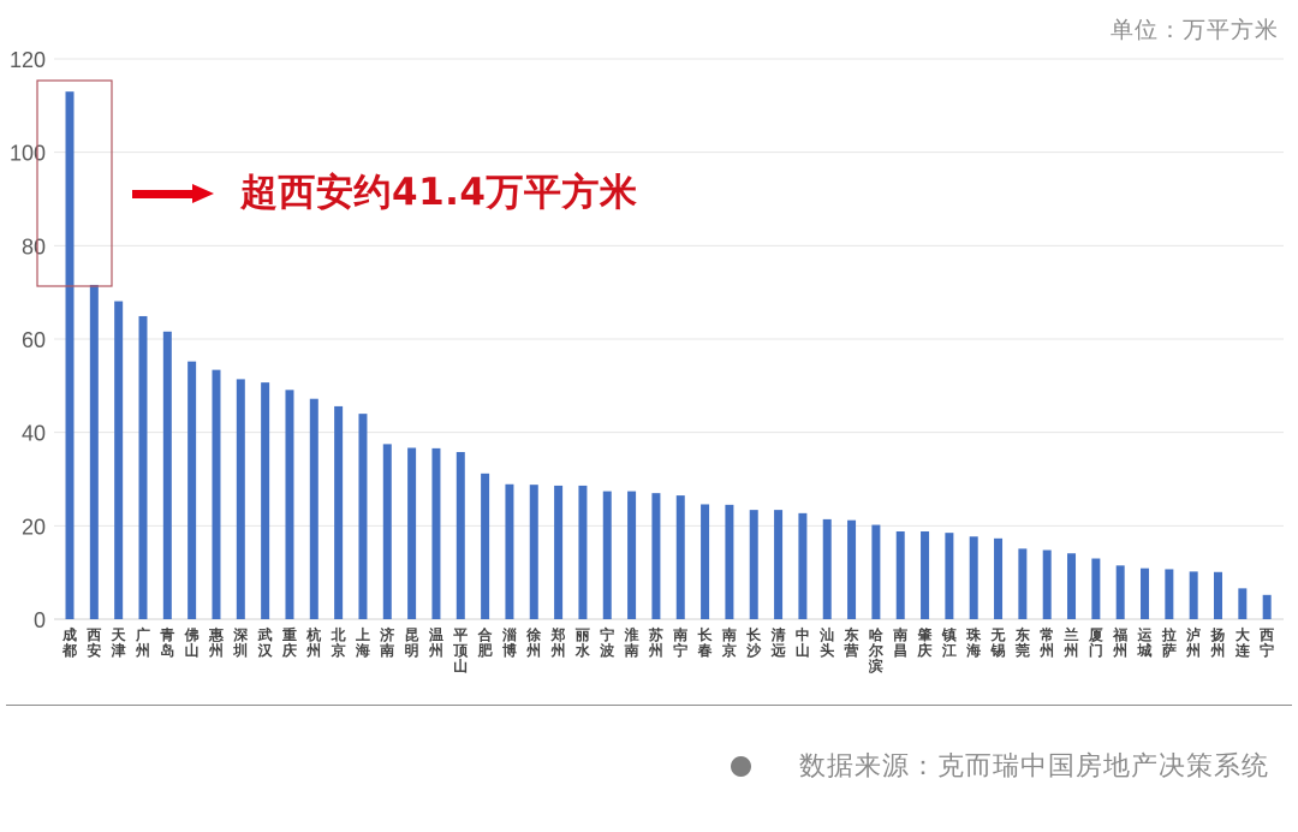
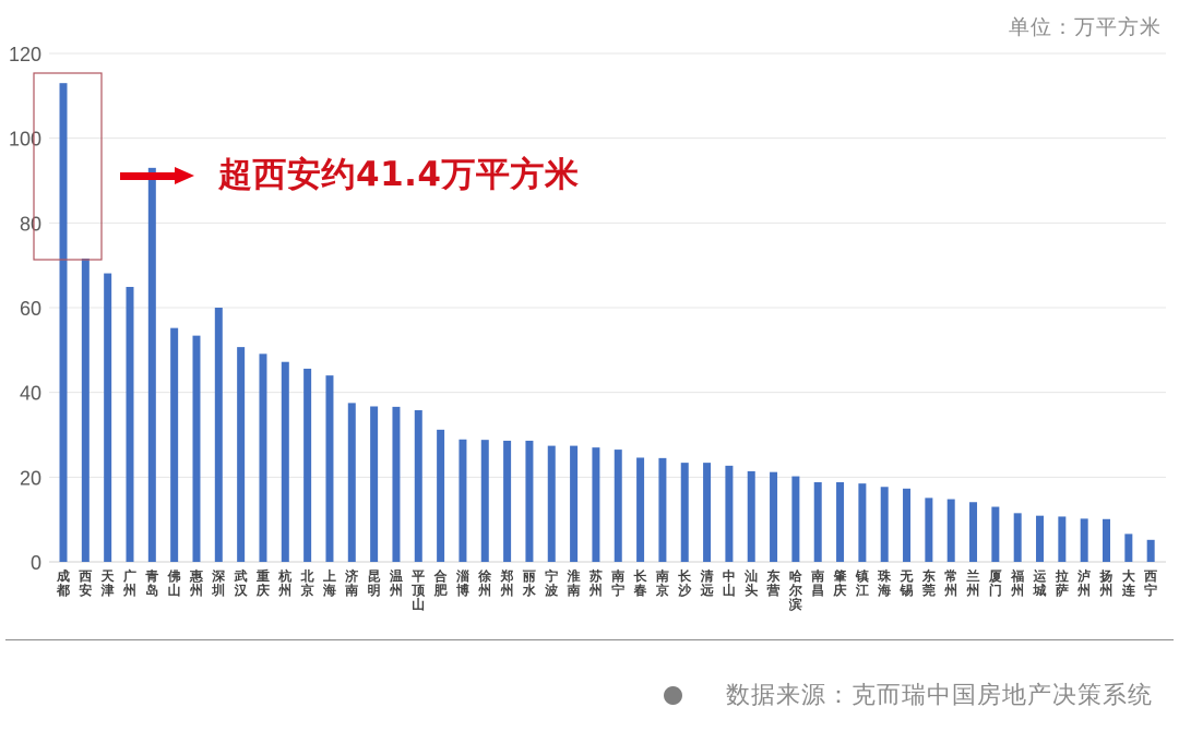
青岛: 62 -> 93
深圳: 51 -> 60
